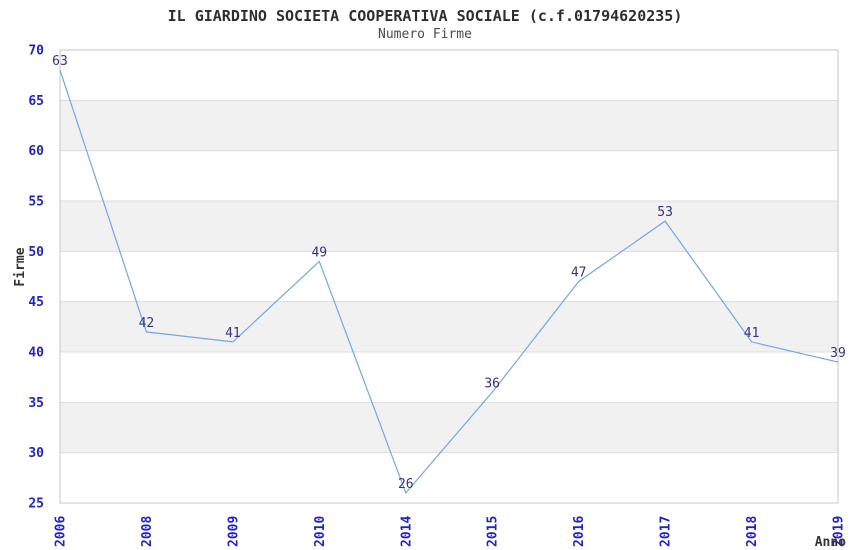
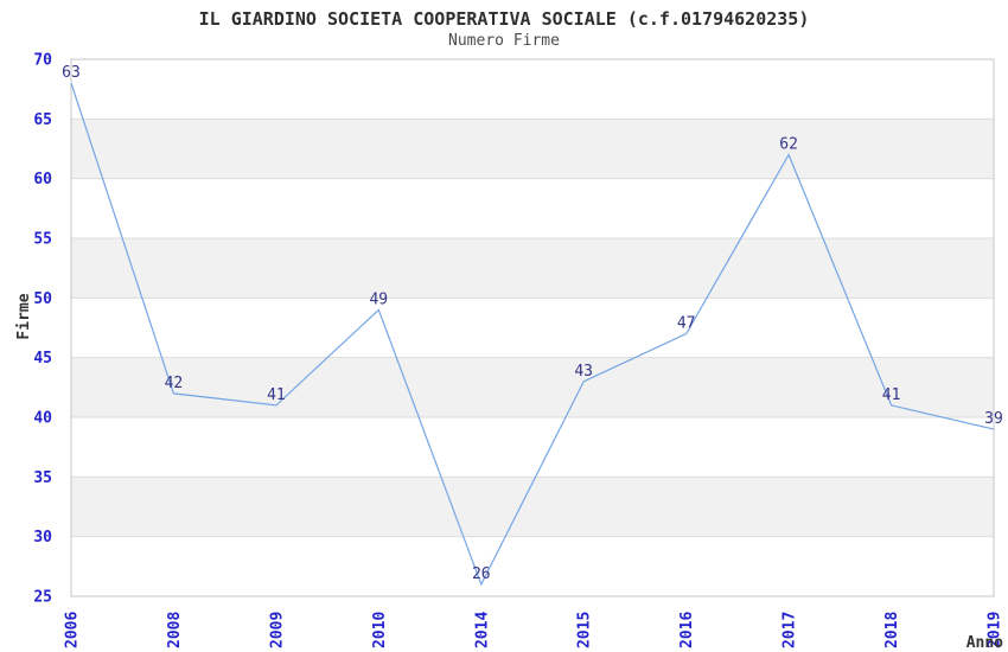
2015: 36 -> 43
2017: 53 -> 62
